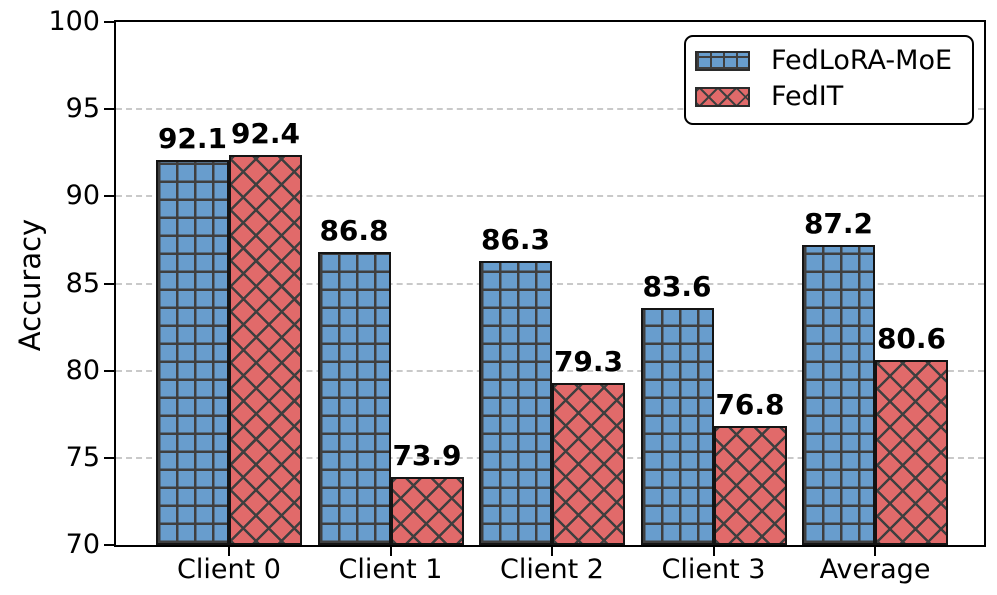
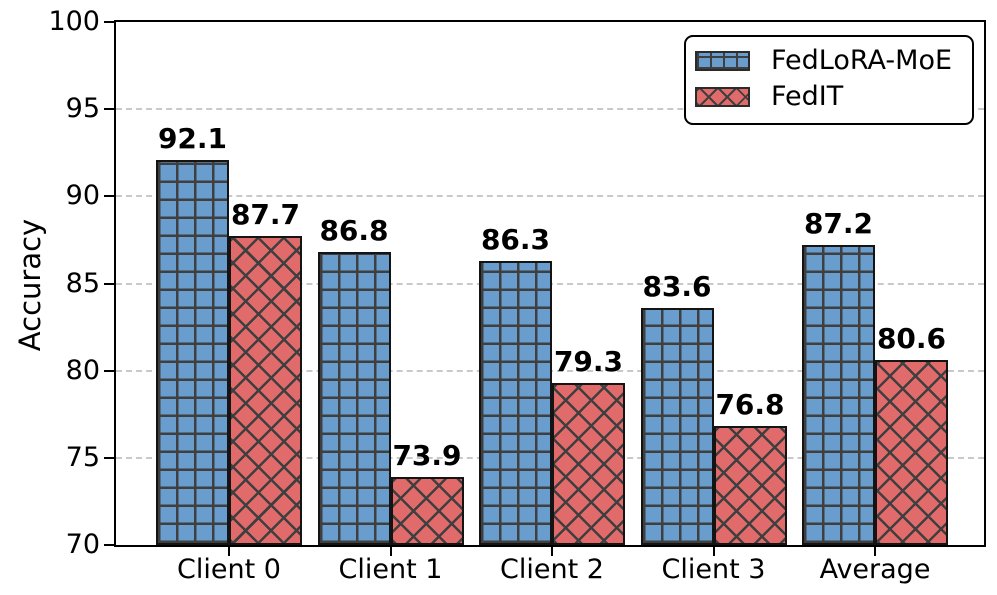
FedIT/Client 0: 92.4 -> 87.7
